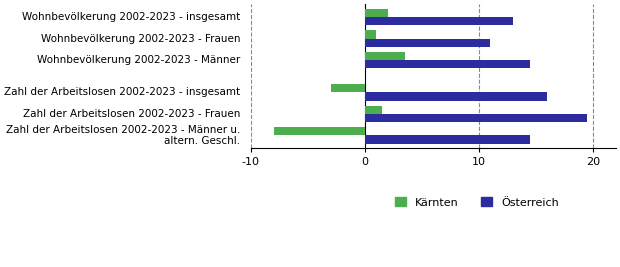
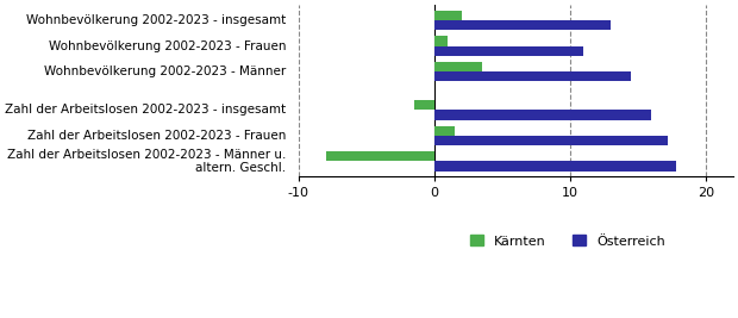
Kärnten/Zahl der Arbeitslosen 2002-2023 - insgesamt: -3.0 -> -1.5
Österreich/Zahl der Arbeitslosen 2002-2023 - Frauen: 19.5 -> 17.2
Österreich/Zahl der Arbeitslosen 2002-2023 - Männer u. altern. Geschl.: 14.5 -> 17.8
